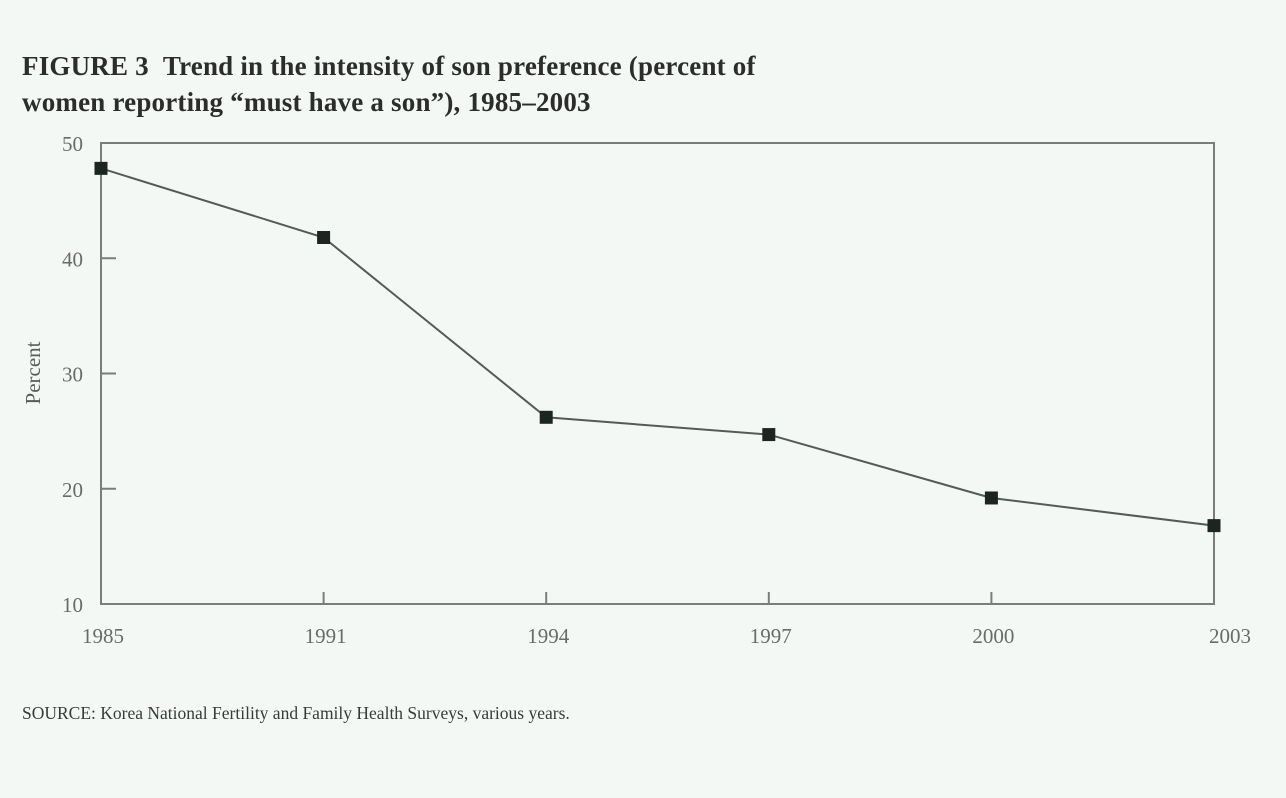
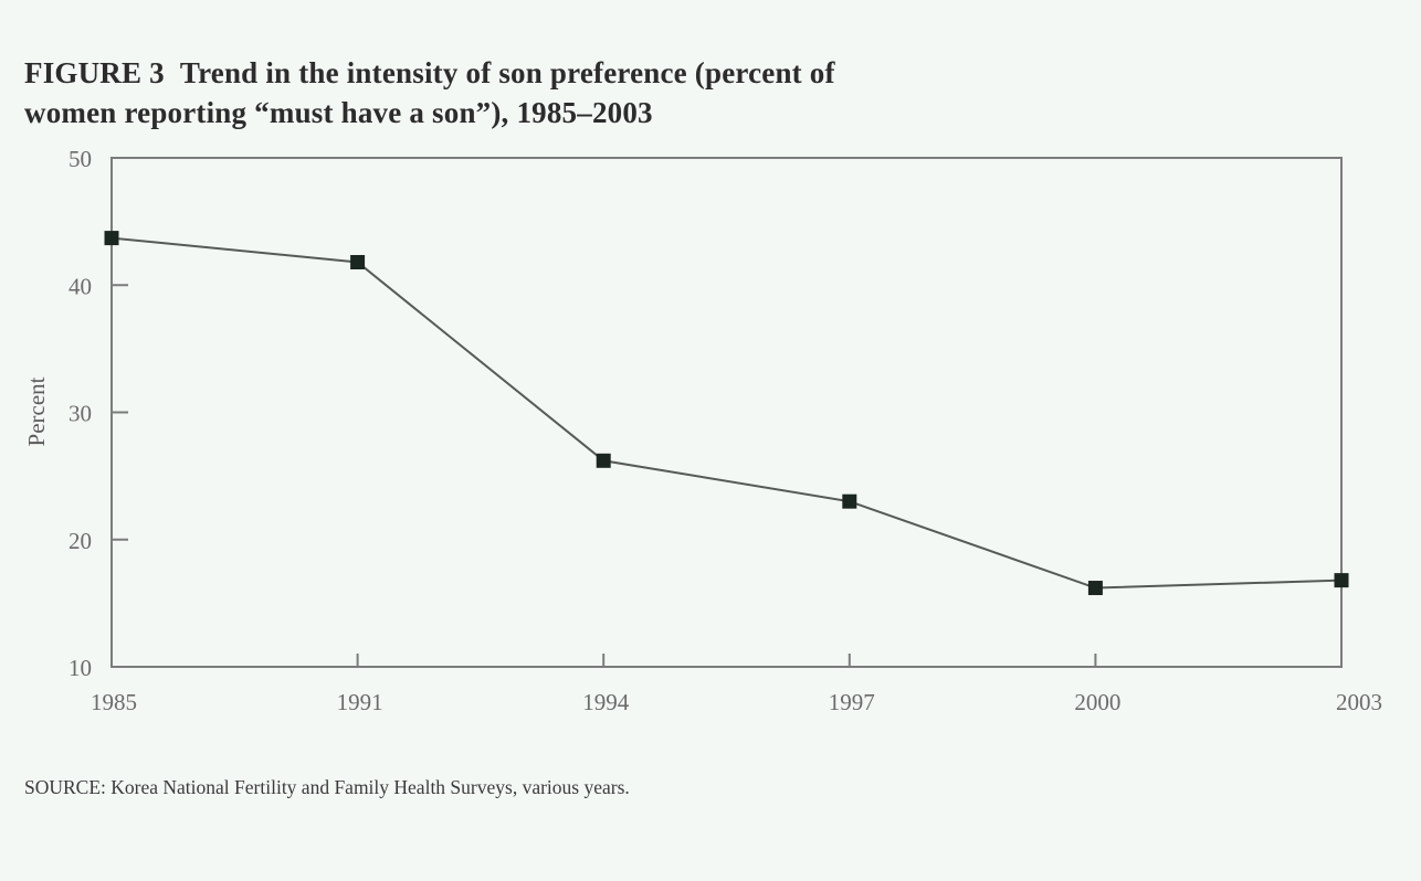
1985: 47.8 -> 43.7
1997: 24.7 -> 23.0
2000: 19.2 -> 16.2
